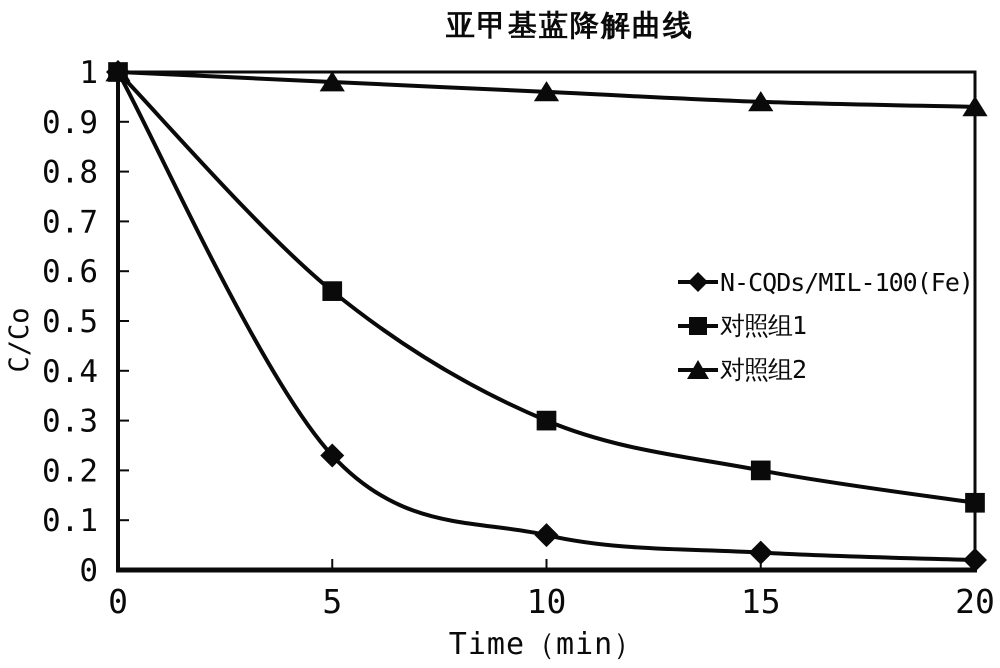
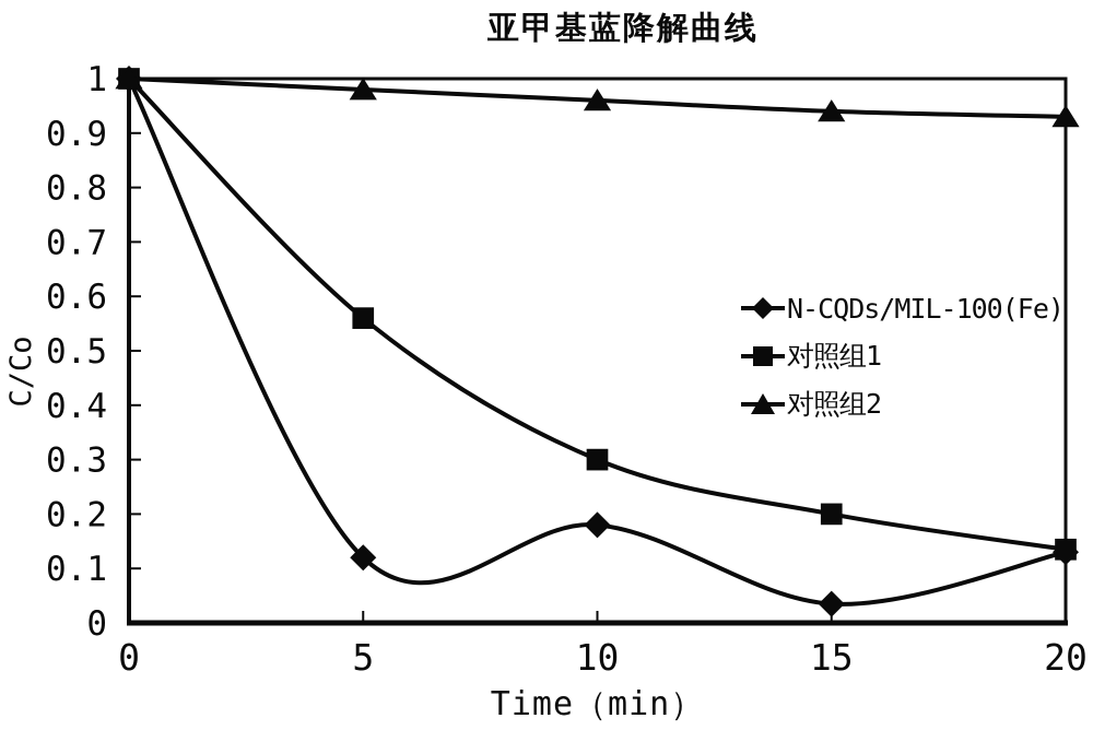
N-CQDs/MIL-100(Fe)/5: 0.23 -> 0.12
N-CQDs/MIL-100(Fe)/10: 0.07 -> 0.18
N-CQDs/MIL-100(Fe)/20: 0.02 -> 0.13
